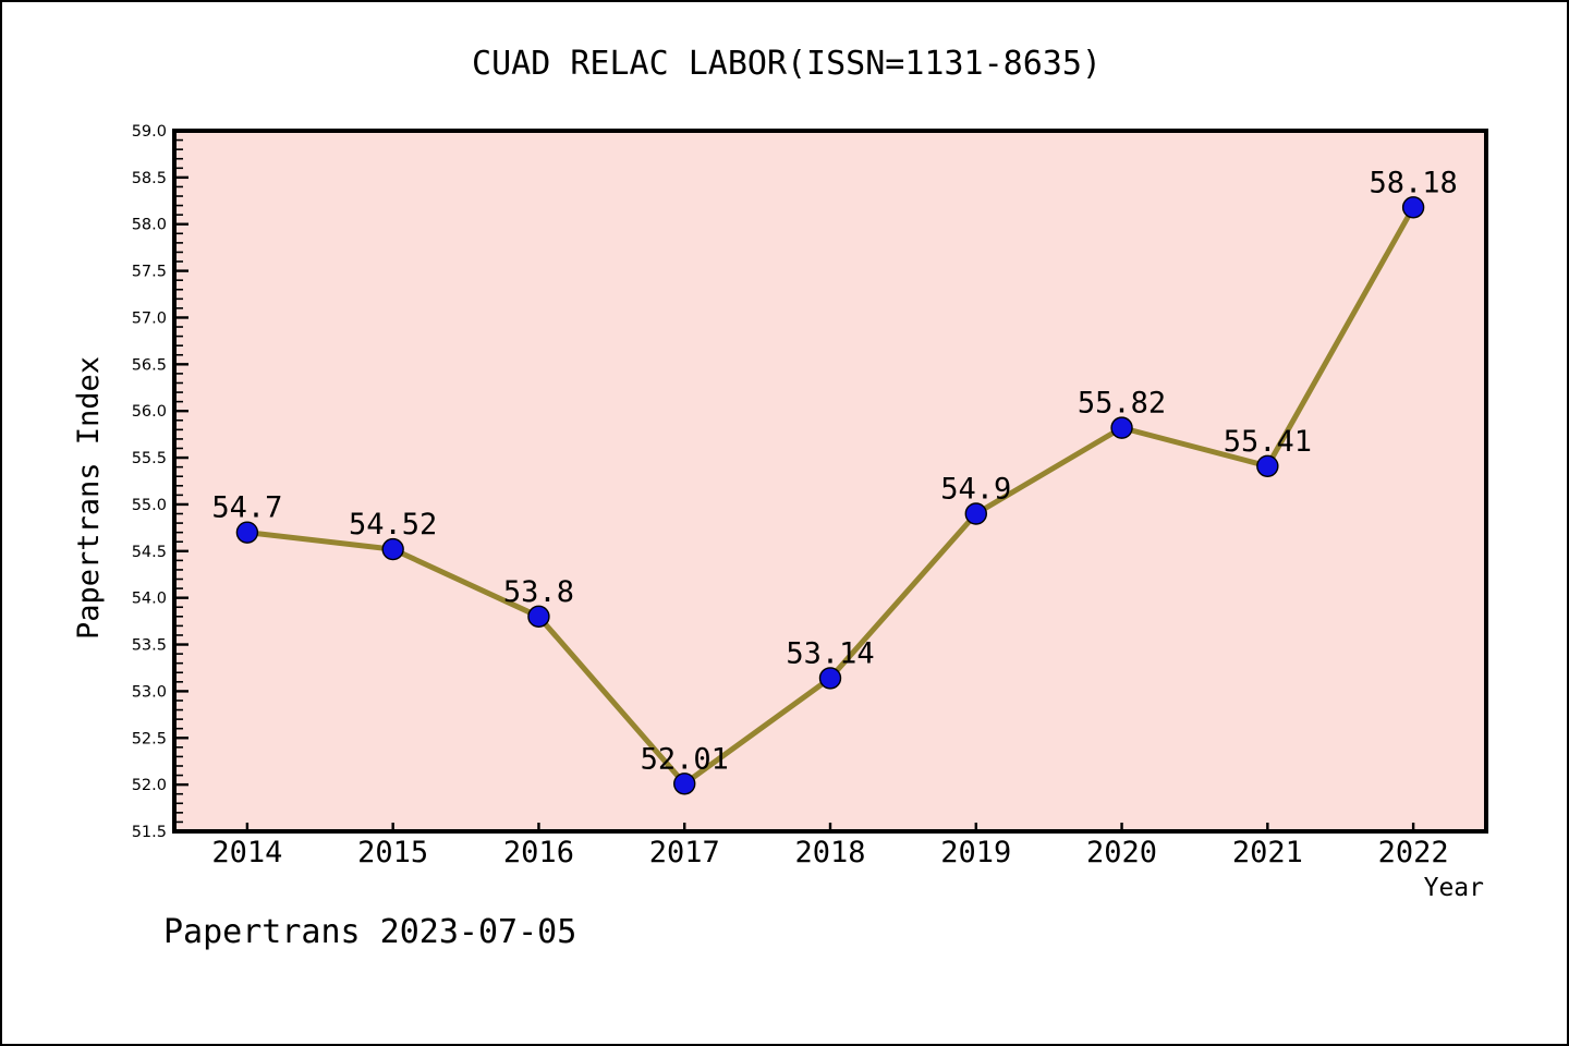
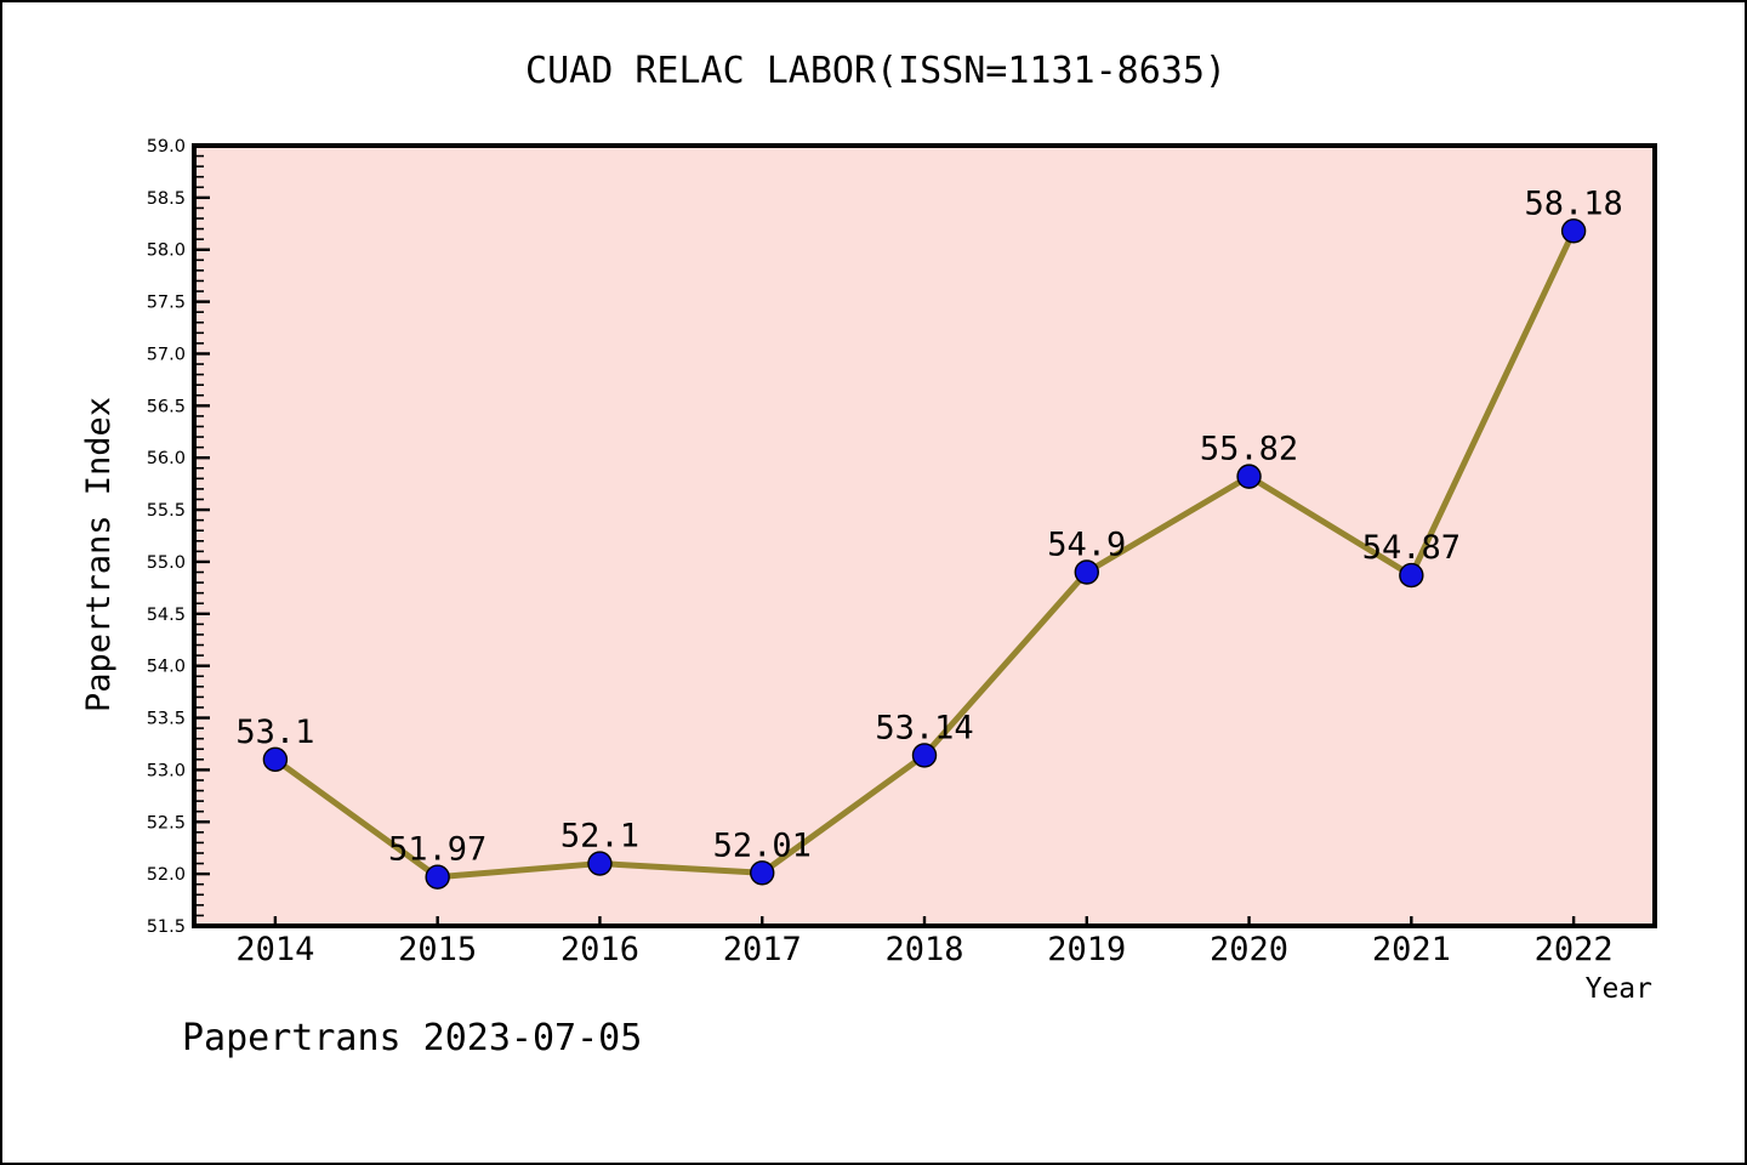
2014: 54.7 -> 53.1
2015: 54.52 -> 51.97
2016: 53.8 -> 52.1
2021: 55.41 -> 54.87
